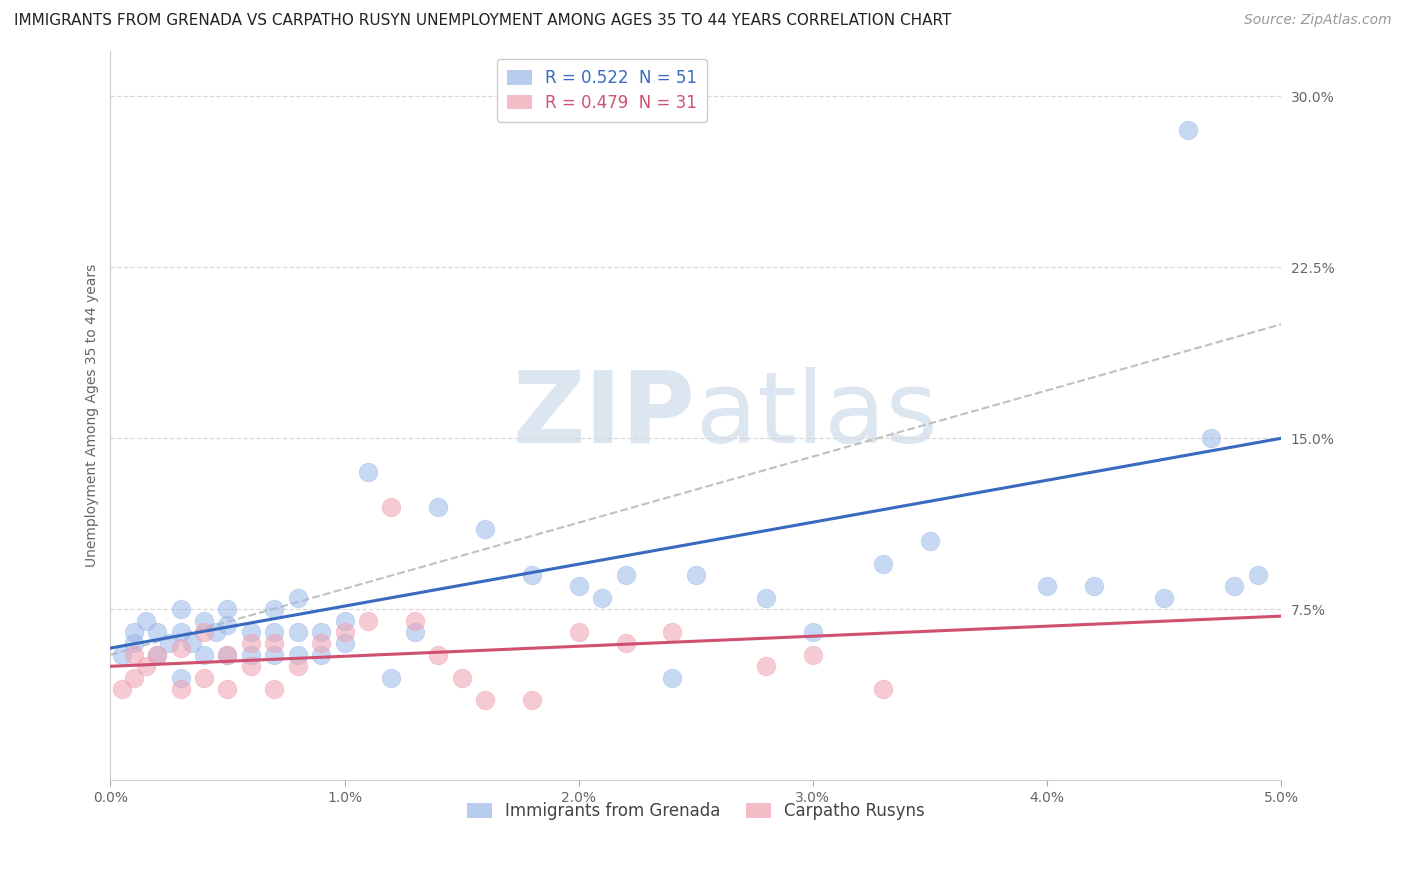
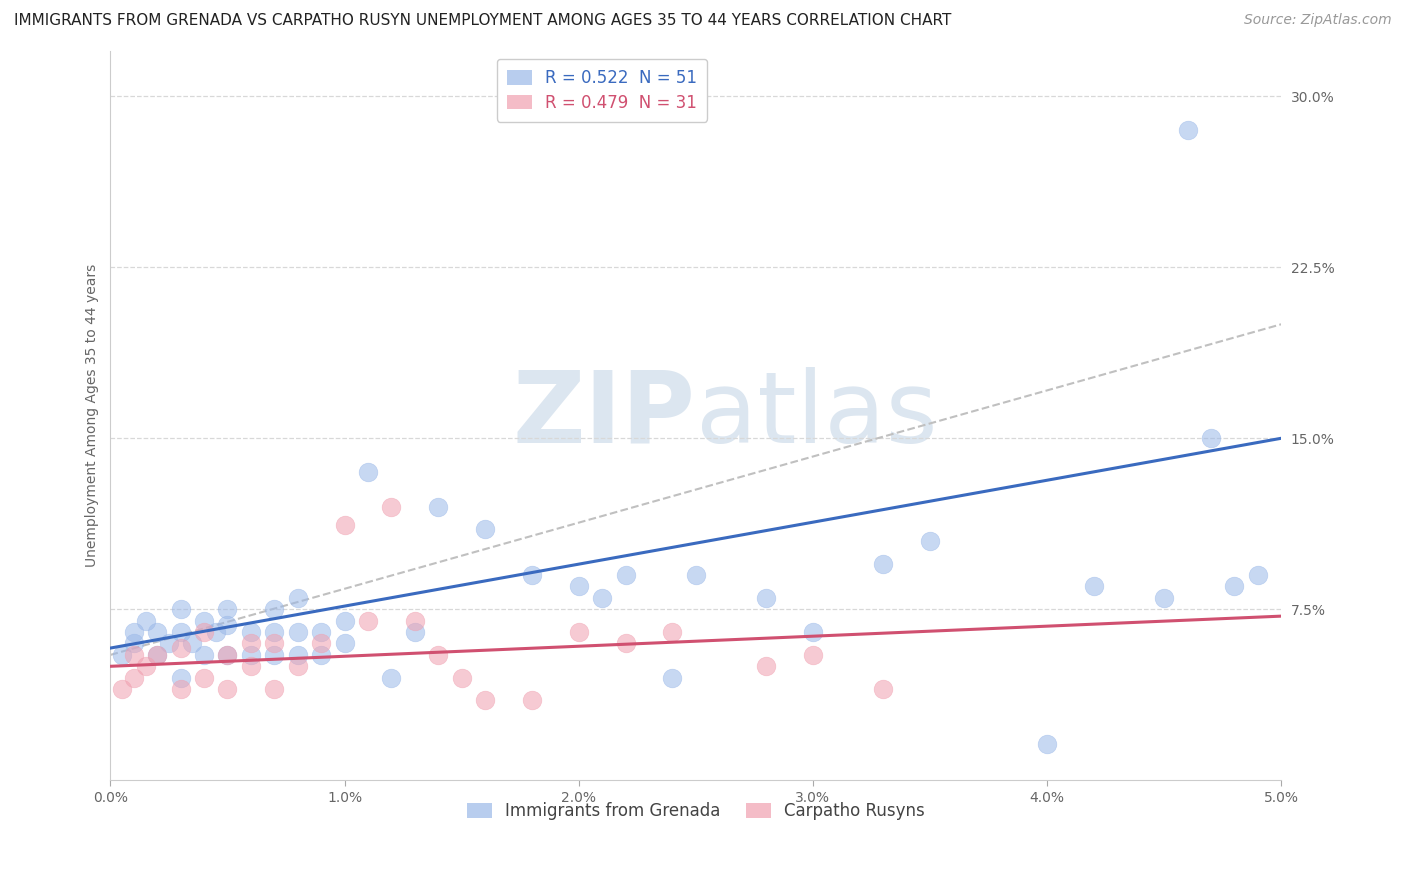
Carpatho Rusyns/1.0%: 6.5% -> 11.2%
Immigrants from Grenada/4.0%: 8.5% -> 1.6%
